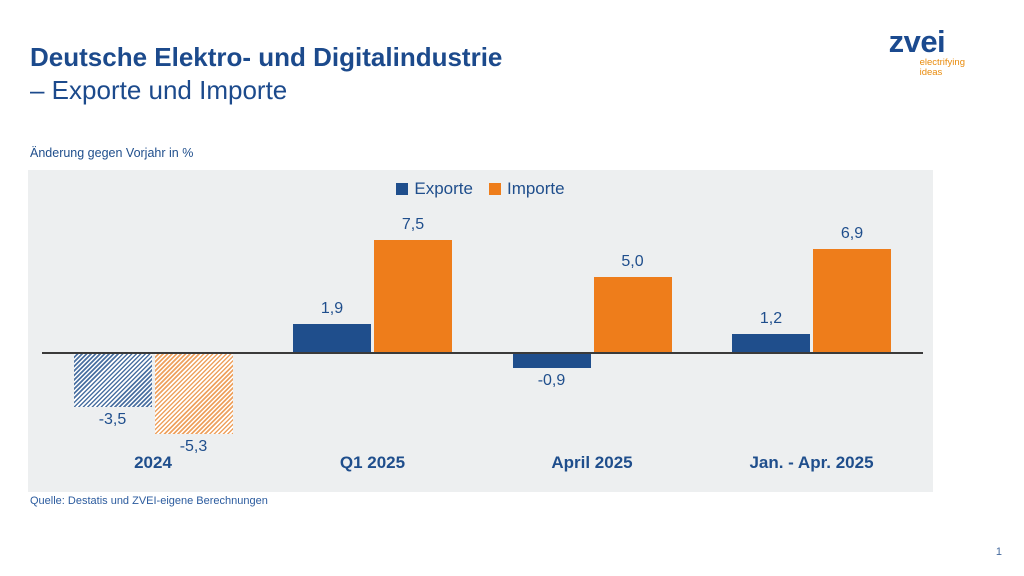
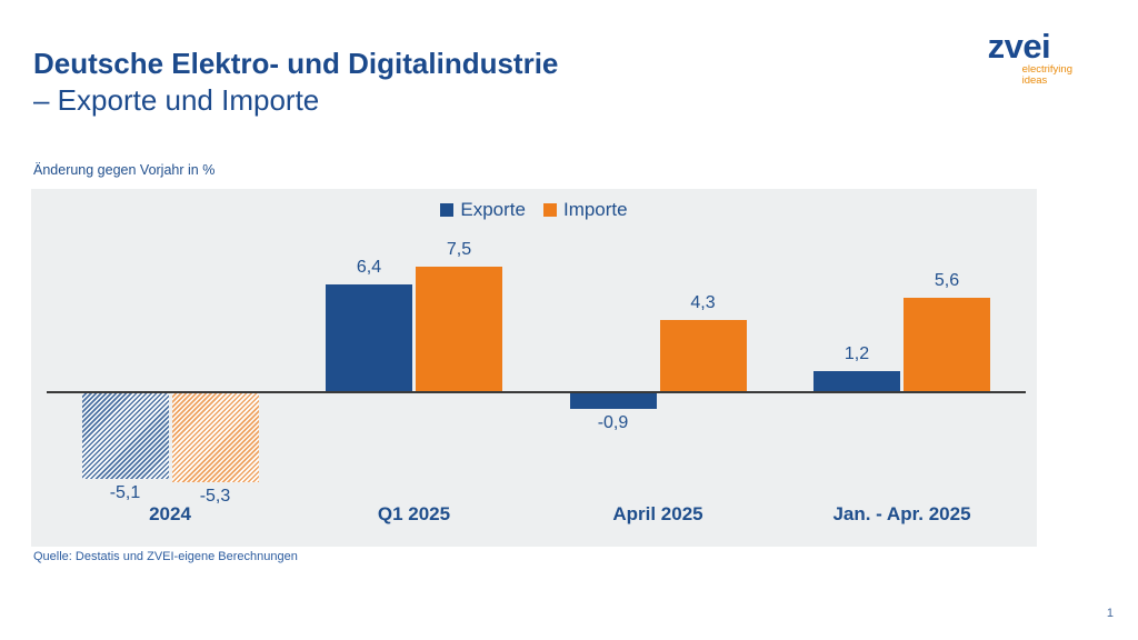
Exporte/2024: -3,5 -> -5,1
Exporte/Q1 2025: 1,9 -> 6,4
Importe/April 2025: 5,0 -> 4,3
Importe/Jan. - Apr. 2025: 6,9 -> 5,6
